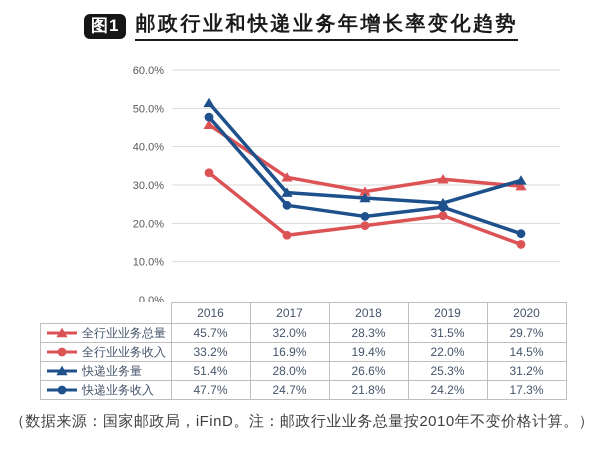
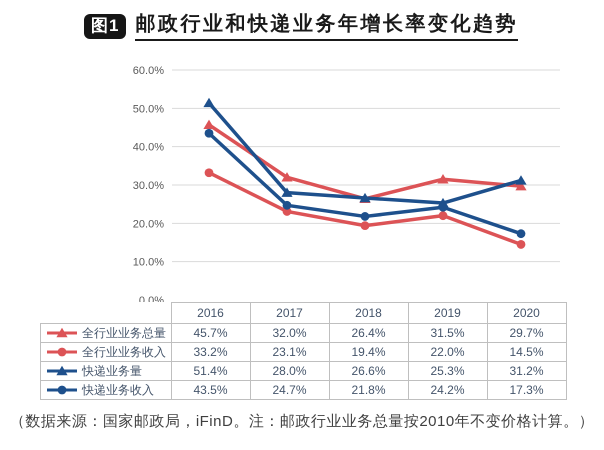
快递业务收入/2016: 47.7% -> 43.5%
全行业业务收入/2017: 16.9% -> 23.1%
全行业业务总量/2018: 28.3% -> 26.4%
